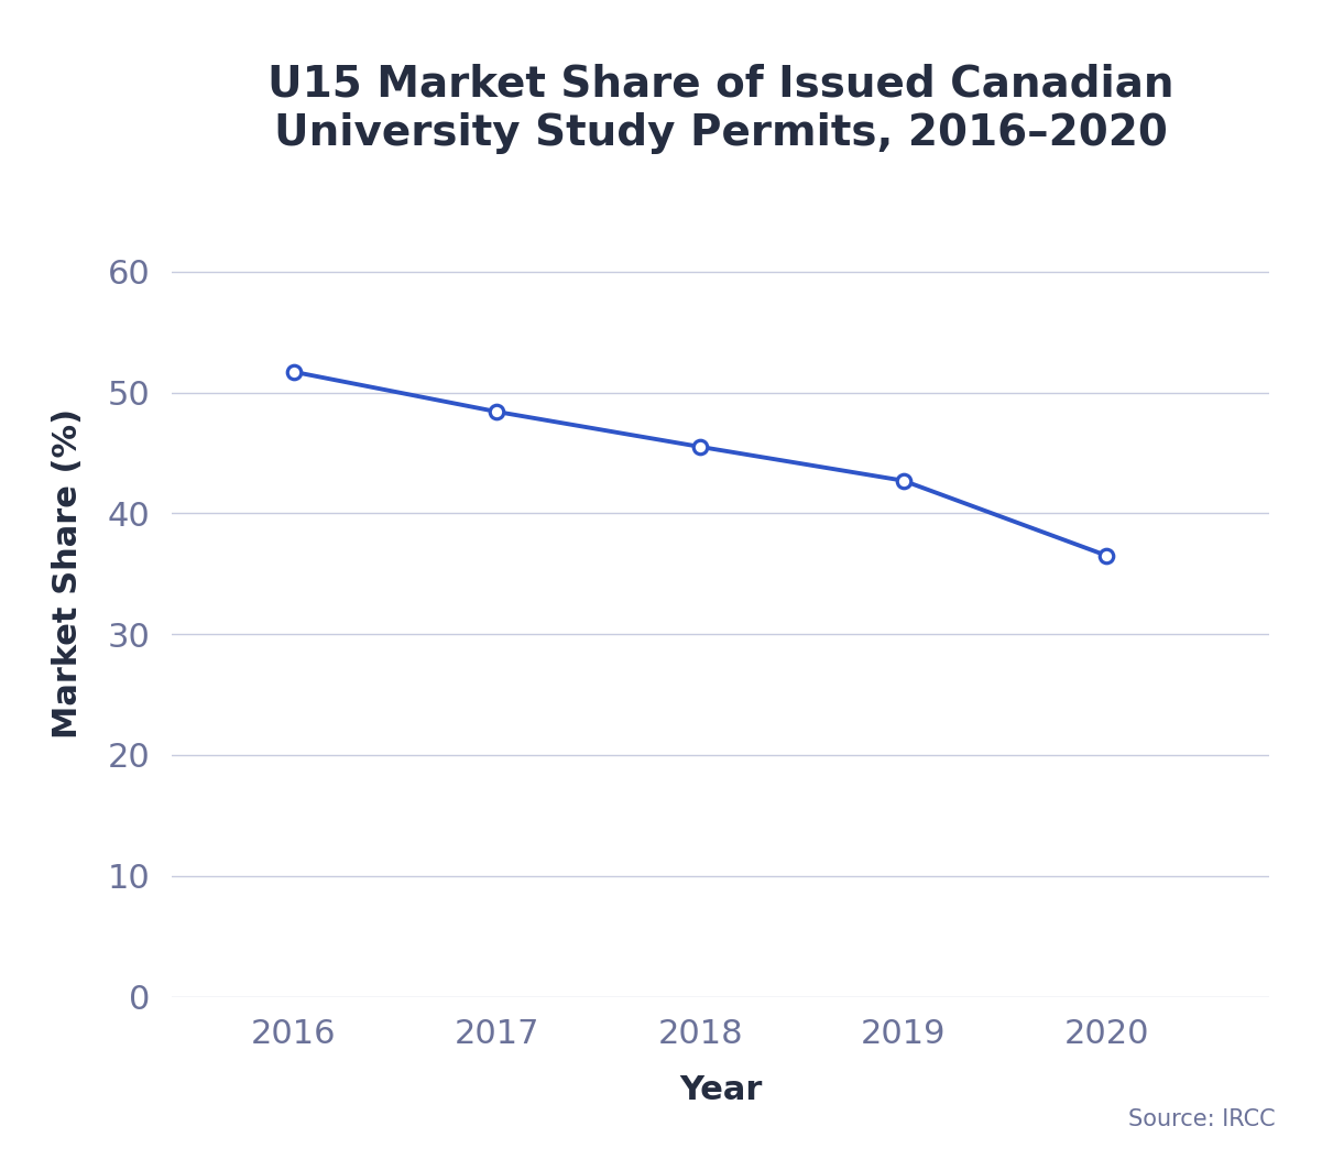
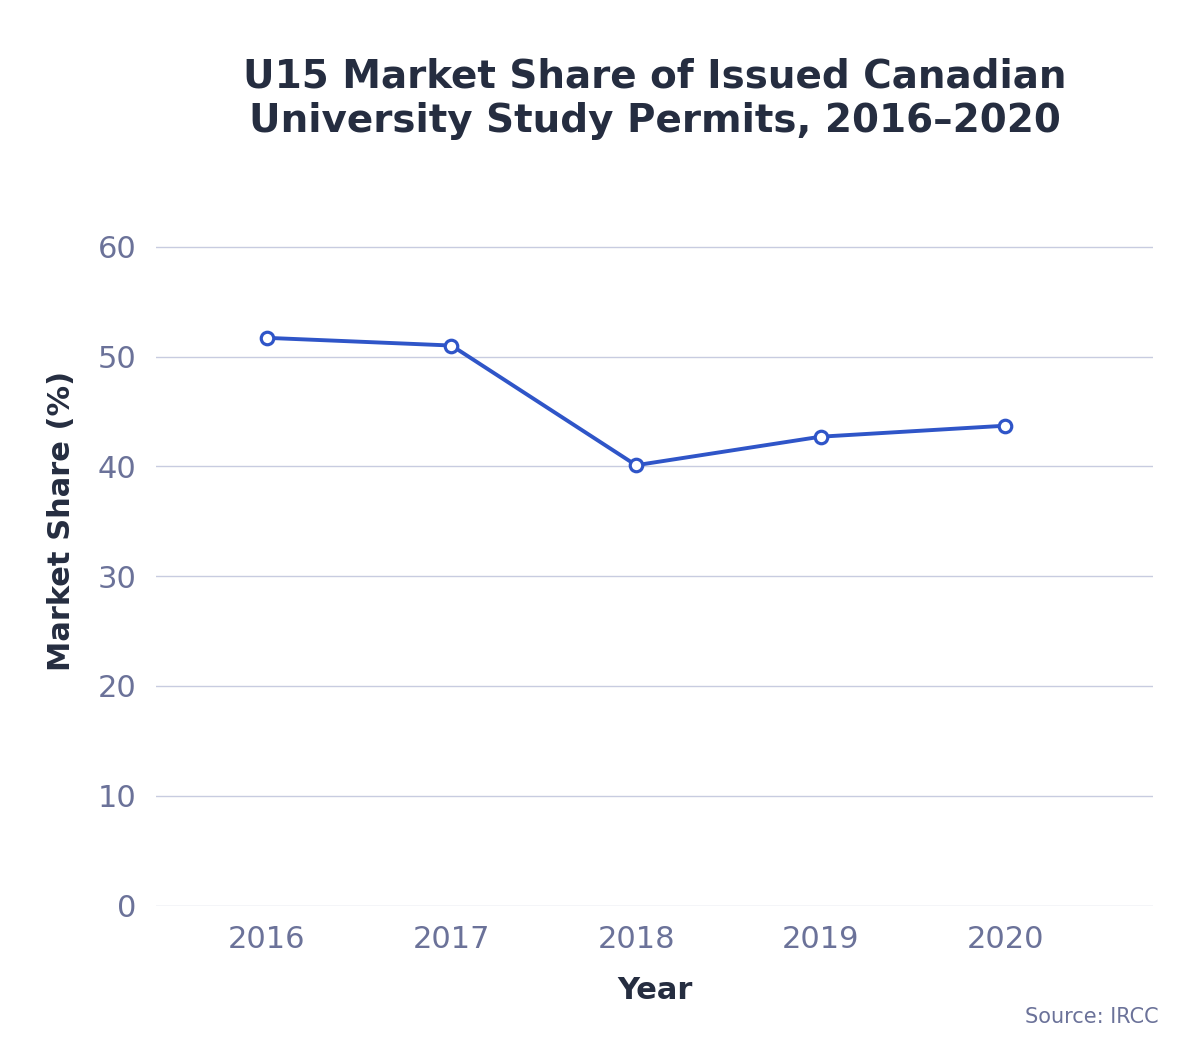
2017: 48.4 -> 51.0
2018: 45.5 -> 40.1
2020: 36.5 -> 43.7
